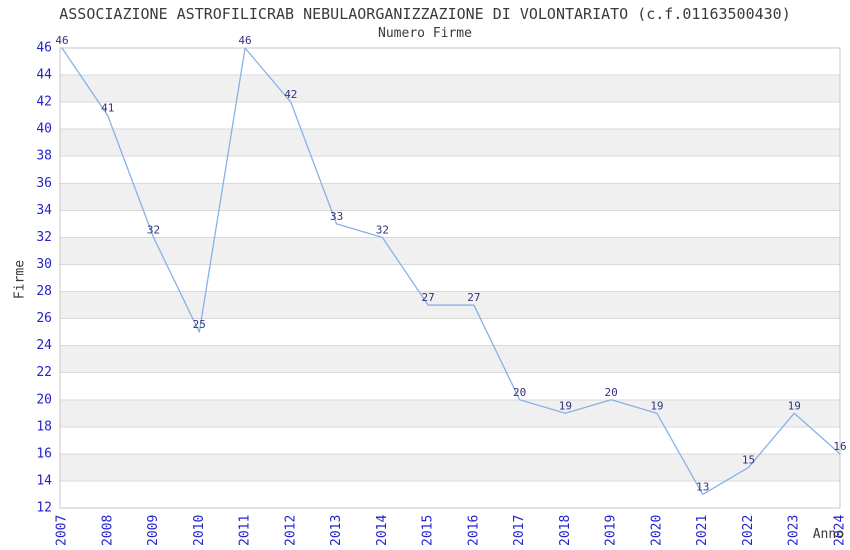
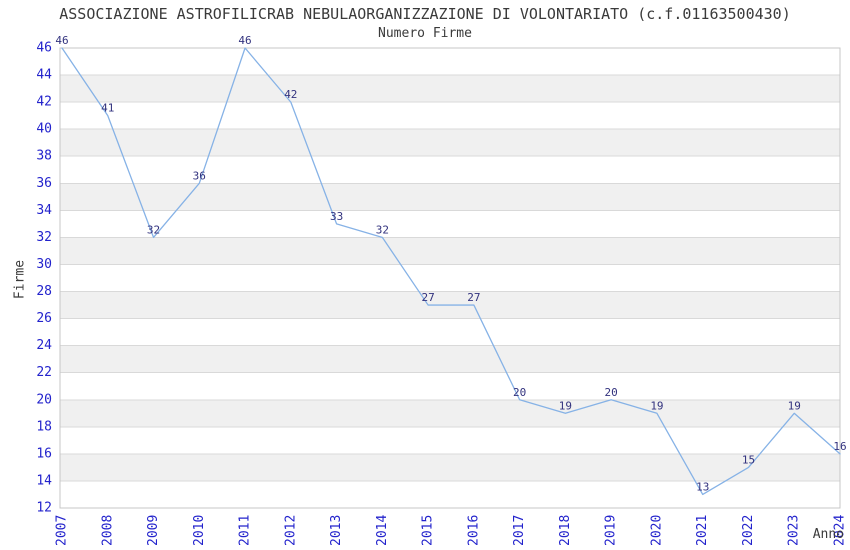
2010: 25 -> 36
